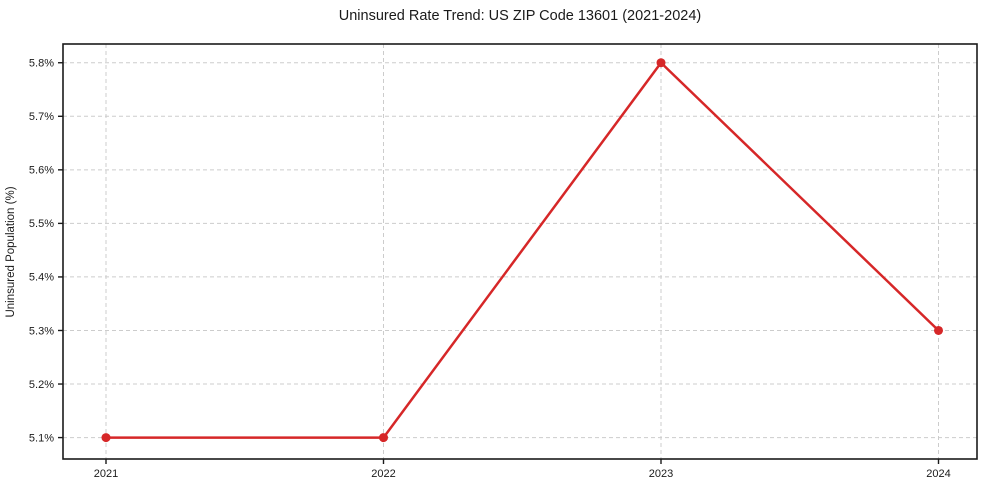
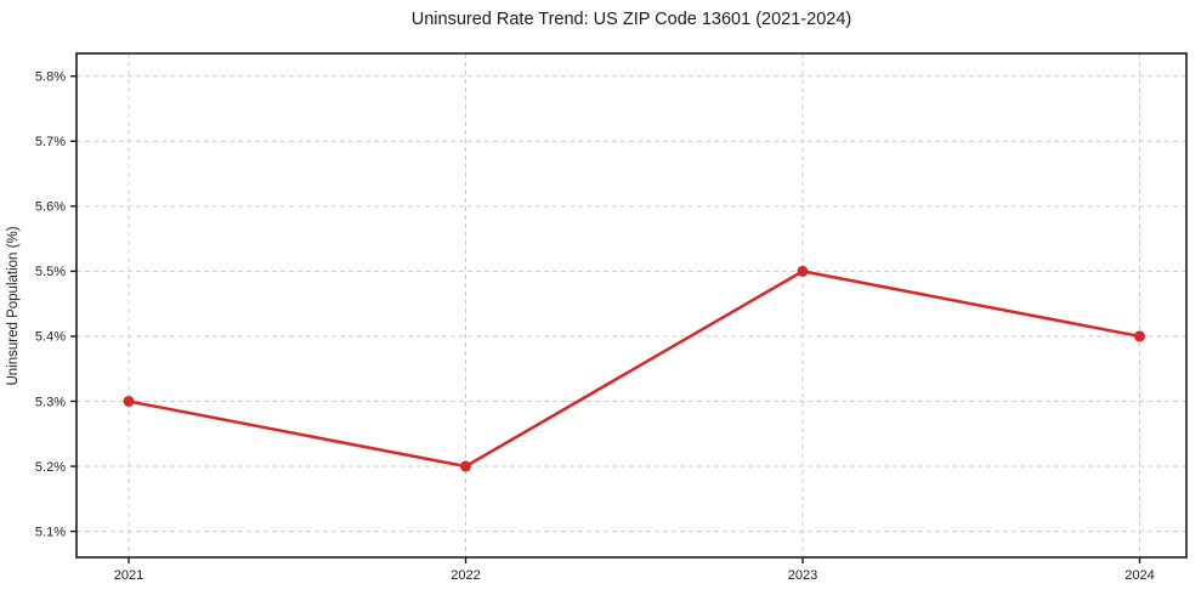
2021: 5.1% -> 5.3%
2022: 5.1% -> 5.2%
2023: 5.8% -> 5.5%
2024: 5.3% -> 5.4%
